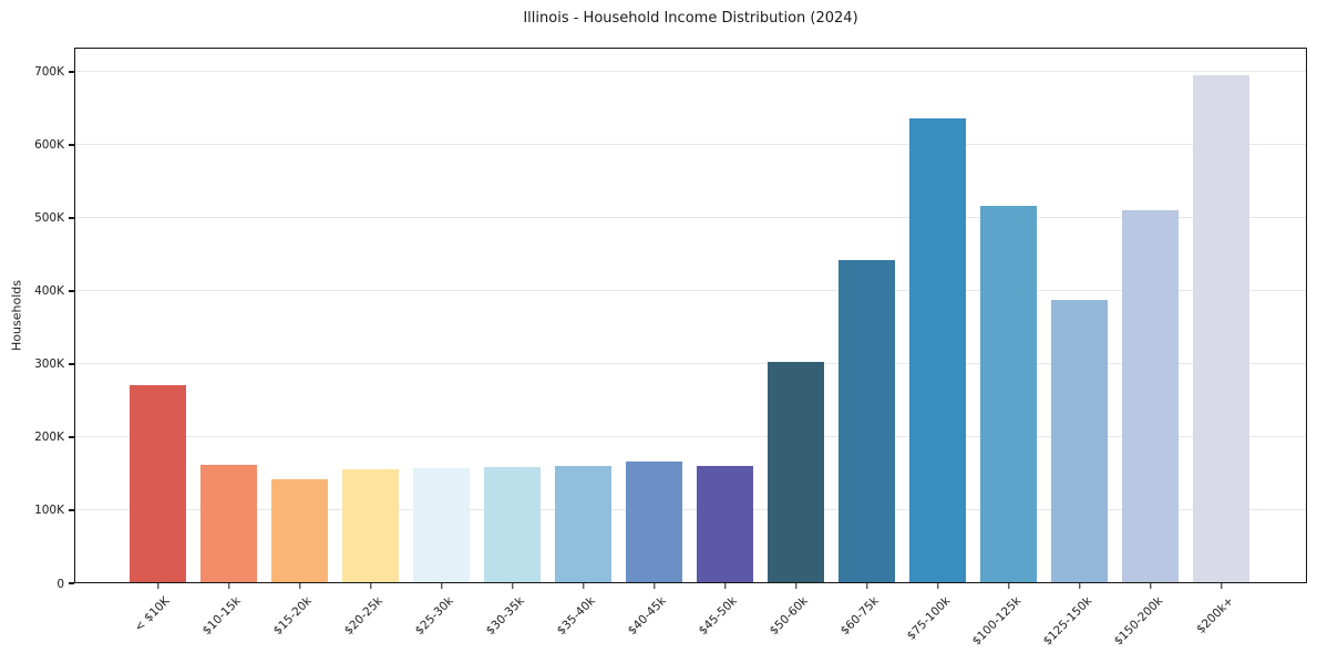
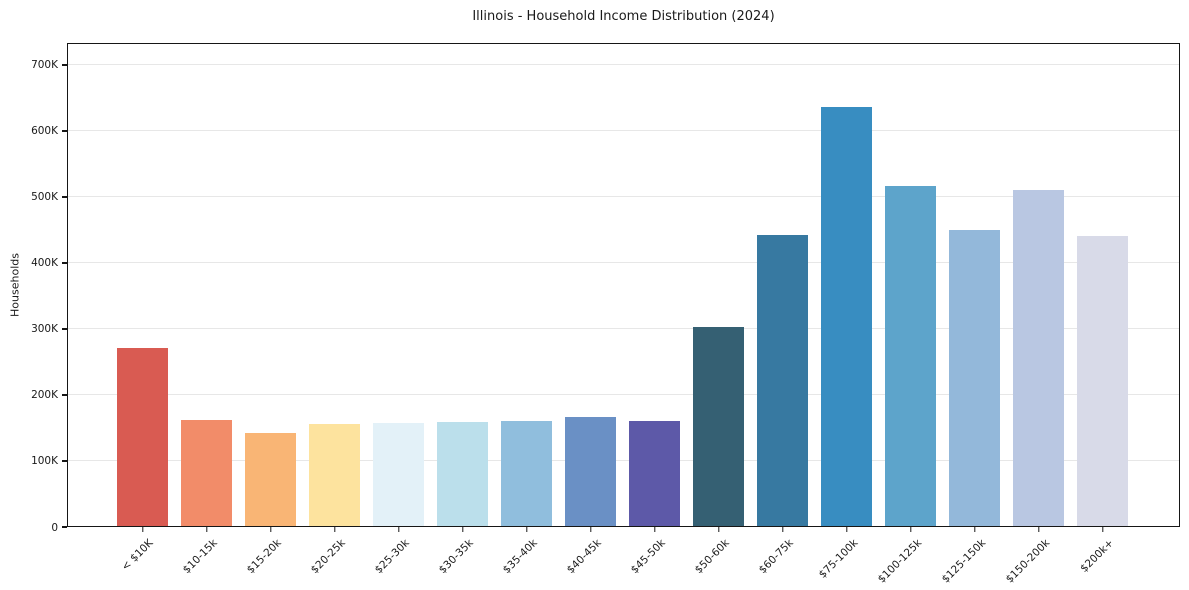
$125-150k: 390K -> 450K
$200k+: 700K -> 440K
